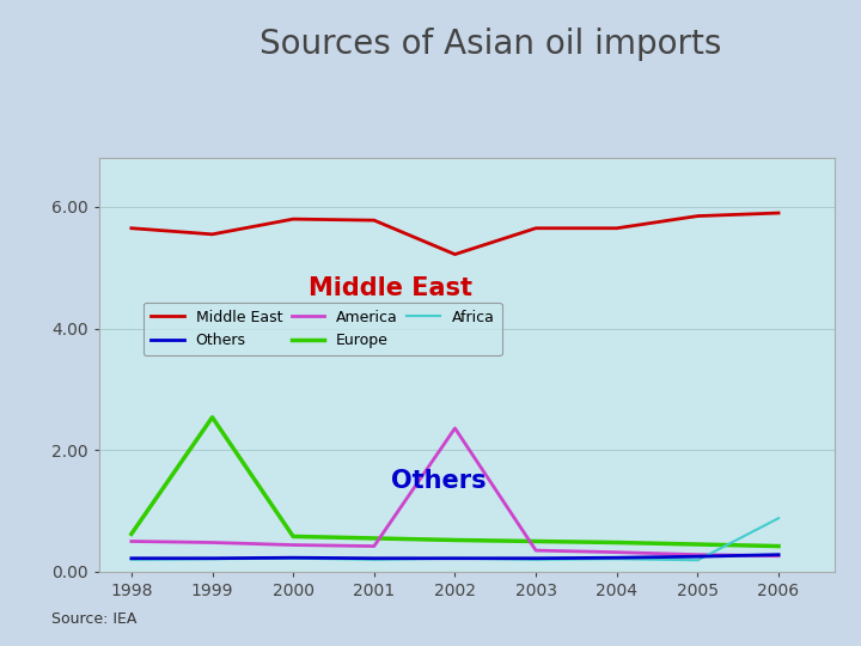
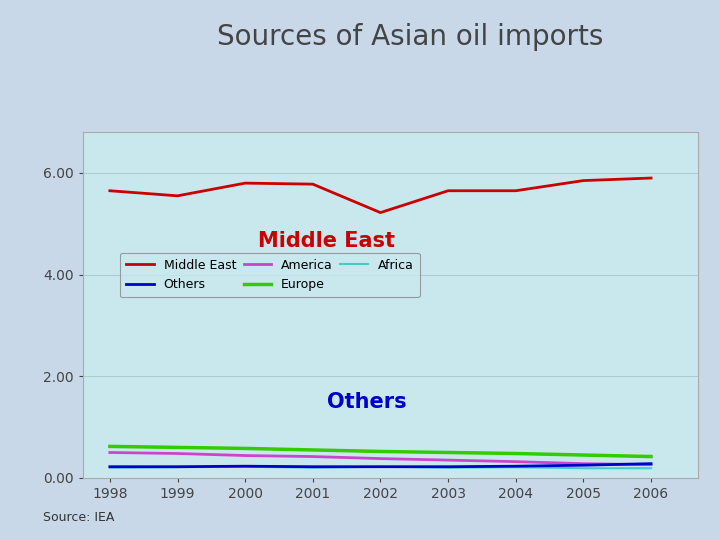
Europe/1999: 2.54 -> 0.60
America/2002: 2.36 -> 0.38
Africa/2006: 0.88 -> 0.19
